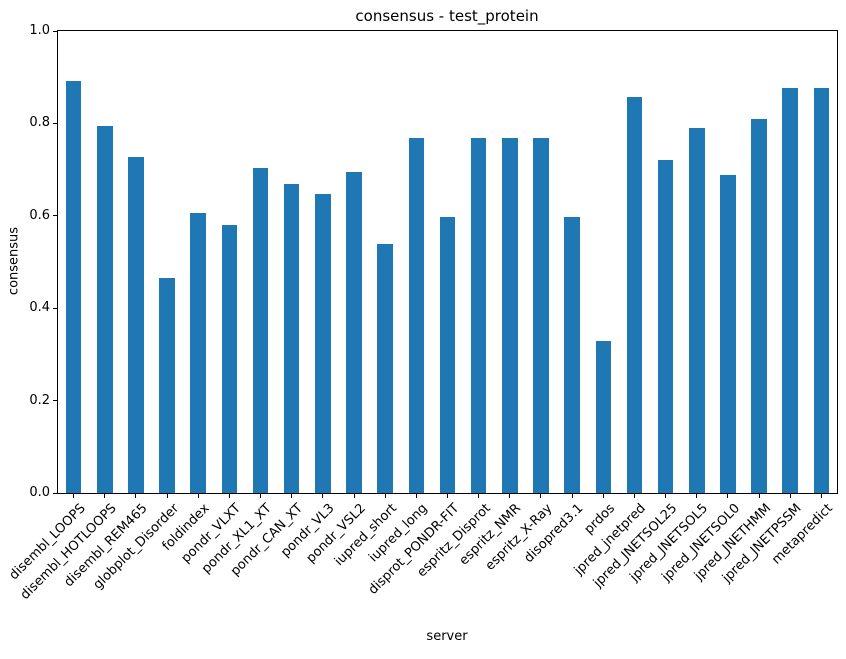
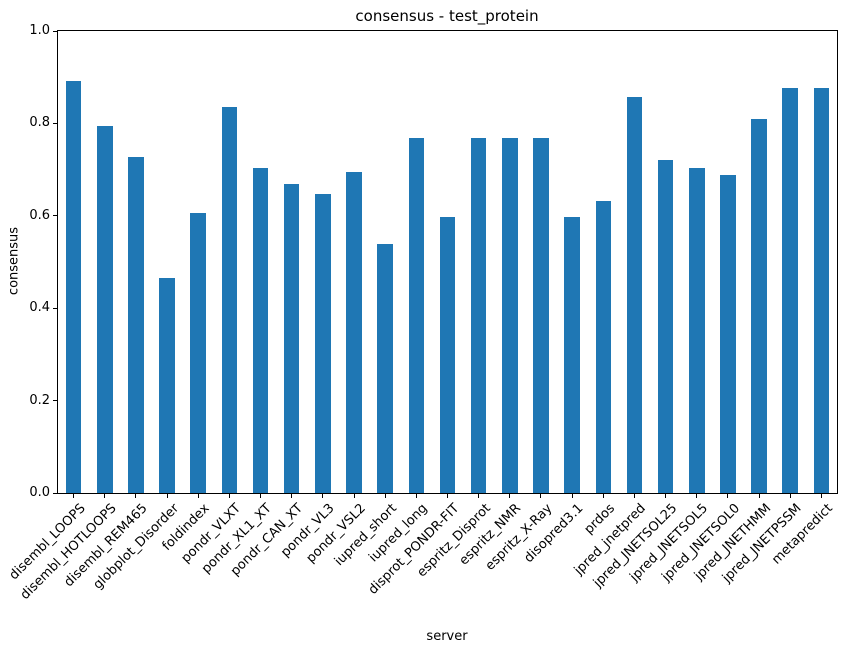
pondr_VLXT: 0.58 -> 0.83
prdos: 0.33 -> 0.63
jpred_JNETSOL5: 0.79 -> 0.70
